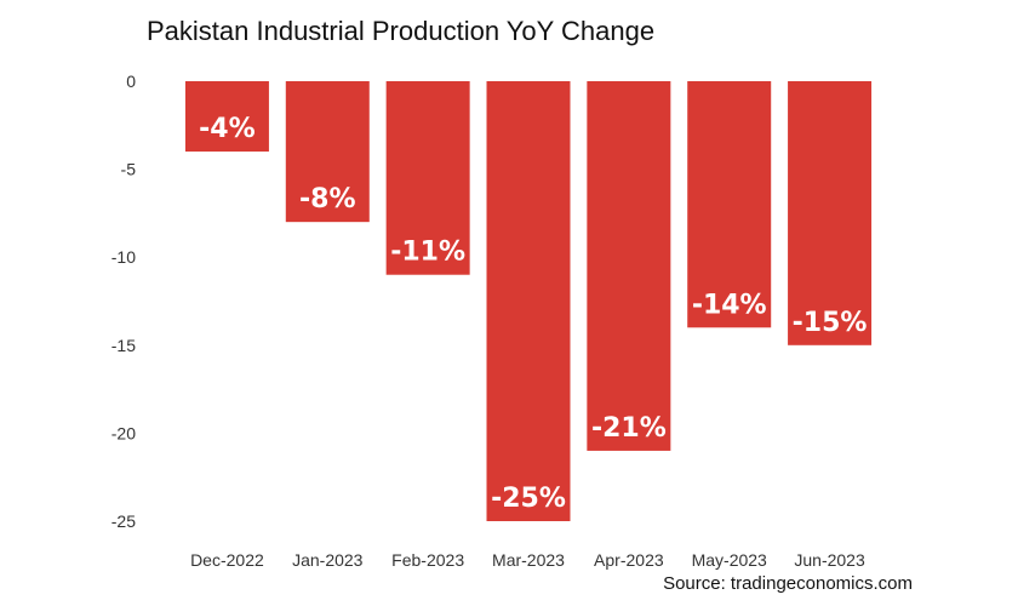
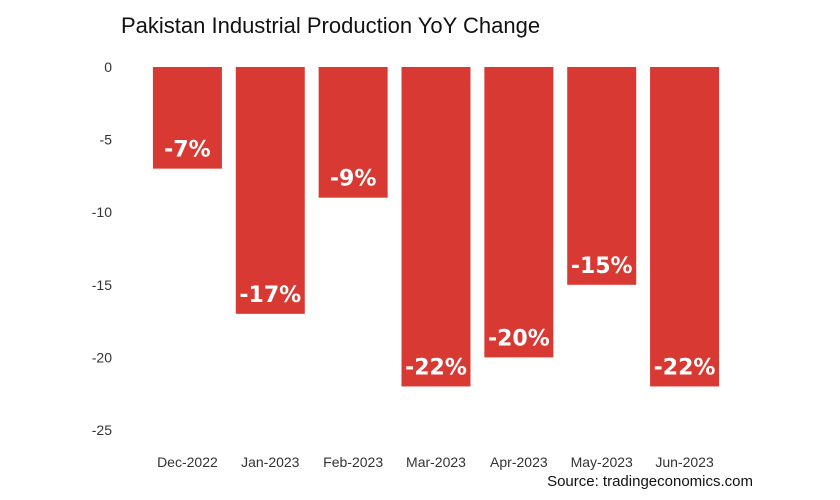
Dec-2022: -4% -> -7%
Jan-2023: -8% -> -17%
Feb-2023: -11% -> -9%
Mar-2023: -25% -> -22%
Apr-2023: -21% -> -20%
May-2023: -14% -> -15%
Jun-2023: -15% -> -22%
